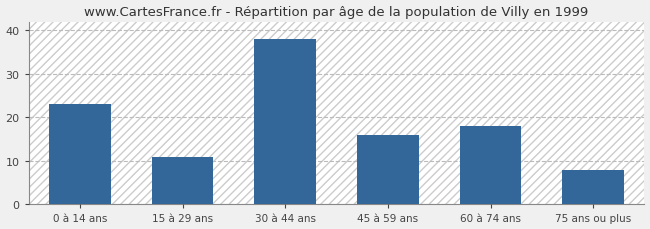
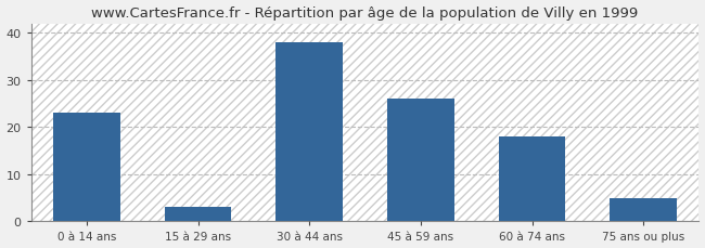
15 à 29 ans: 11 -> 3
45 à 59 ans: 16 -> 26
75 ans ou plus: 8 -> 5
